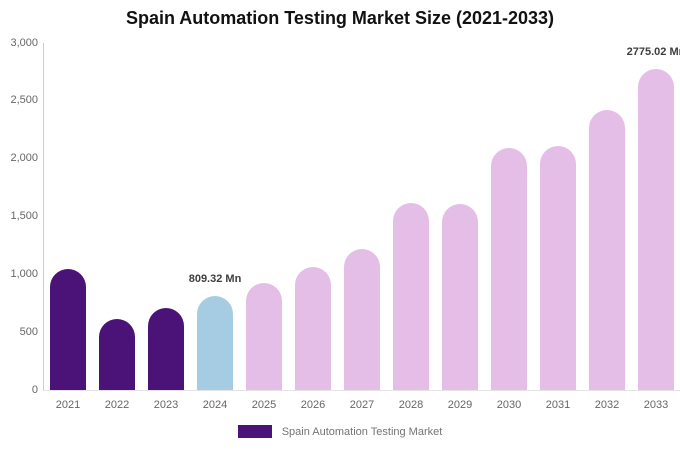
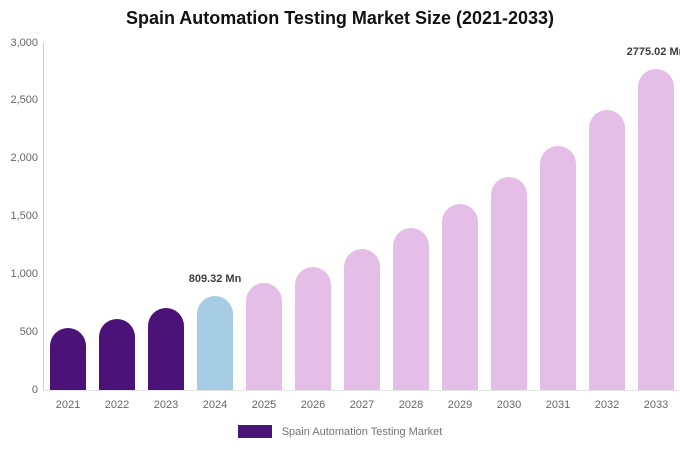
2021: 1050 -> 540
2028: 1620 -> 1400
2030: 2090 -> 1840
